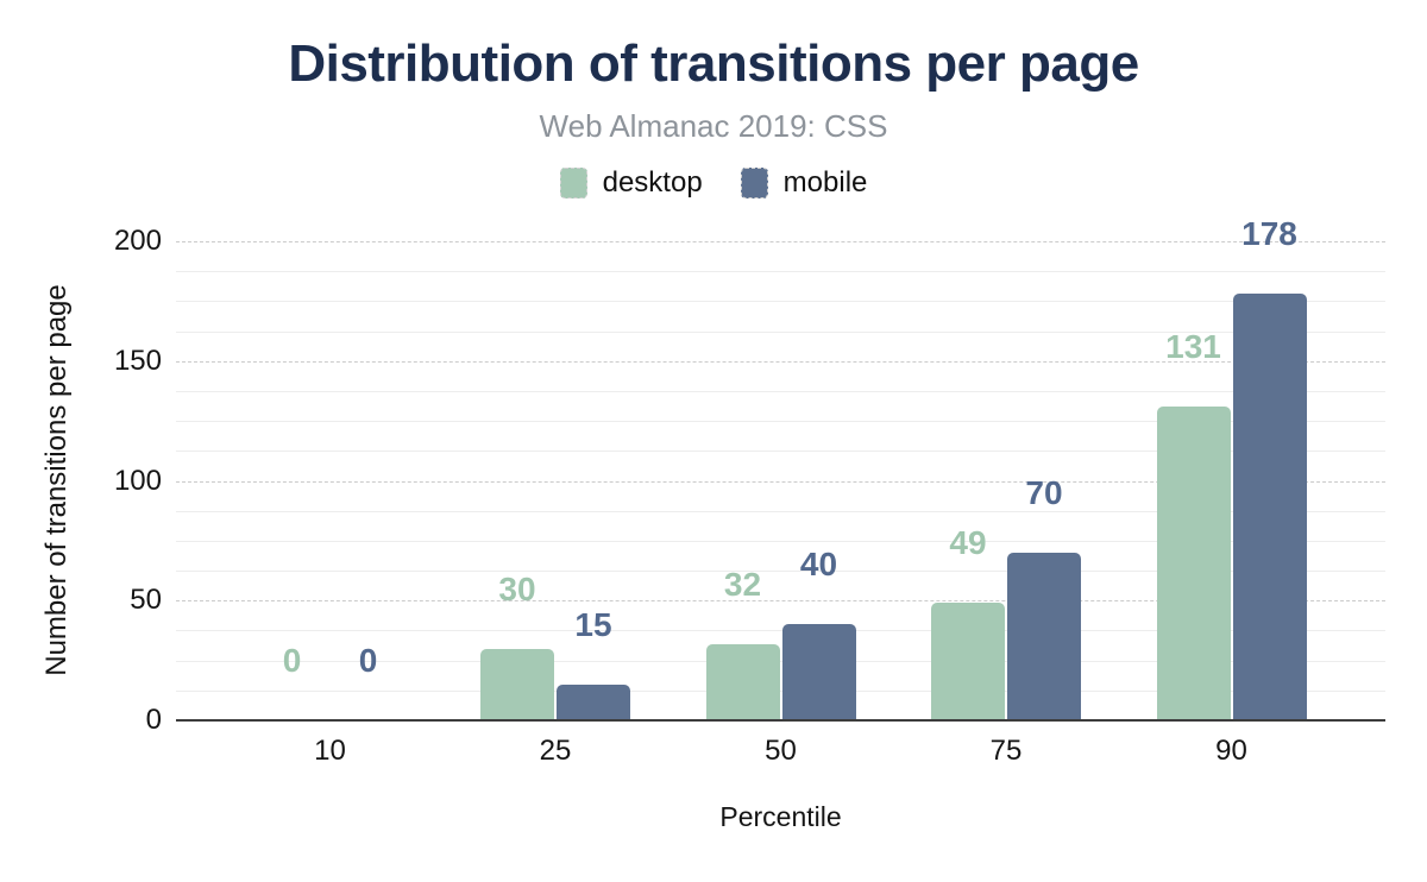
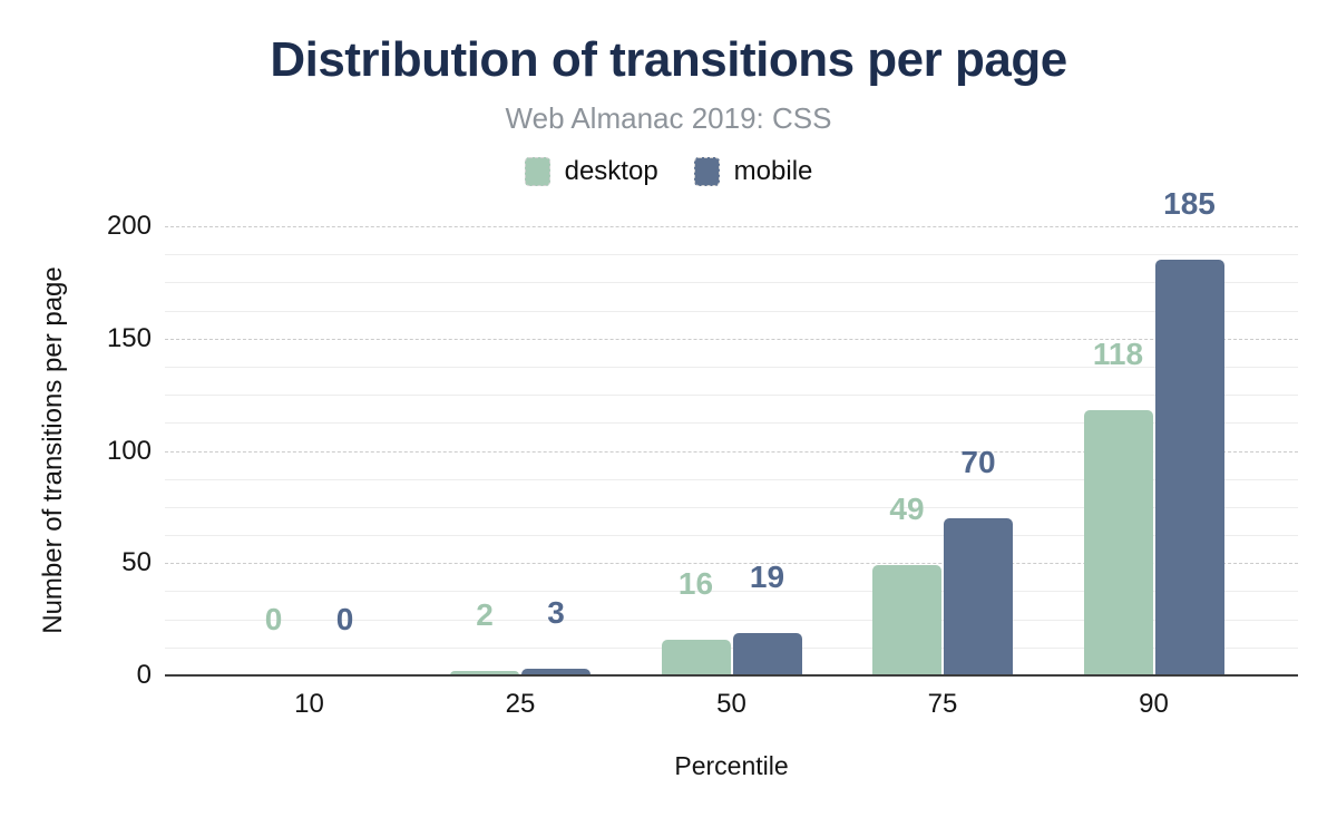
desktop/25: 30 -> 2
mobile/25: 15 -> 3
desktop/50: 32 -> 16
mobile/50: 40 -> 19
desktop/90: 131 -> 118
mobile/90: 178 -> 185
